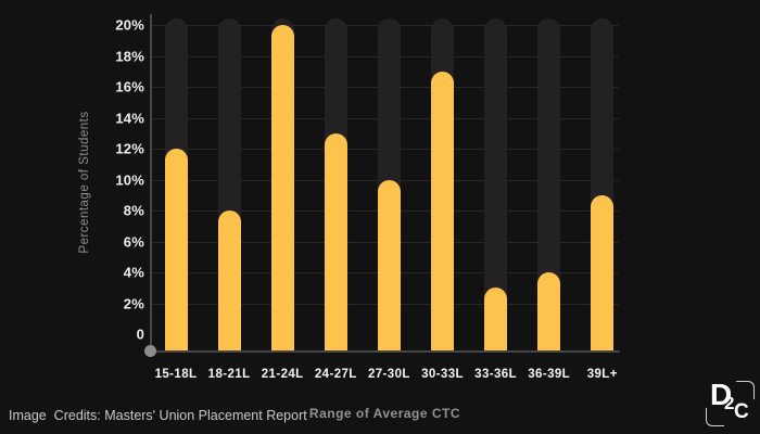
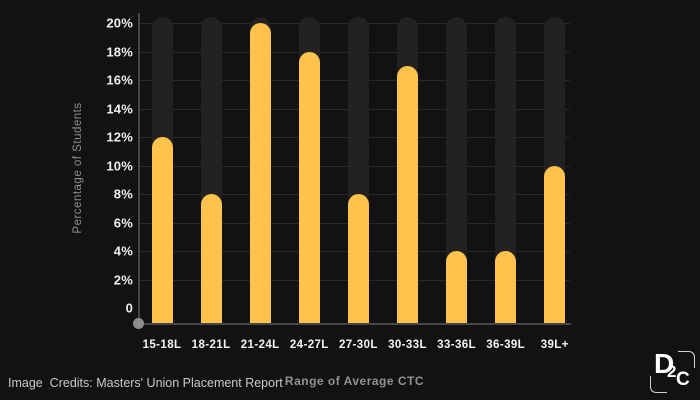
24-27L: 13% -> 18%
27-30L: 10% -> 8%
33-36L: 3% -> 4%
39L+: 9% -> 10%
